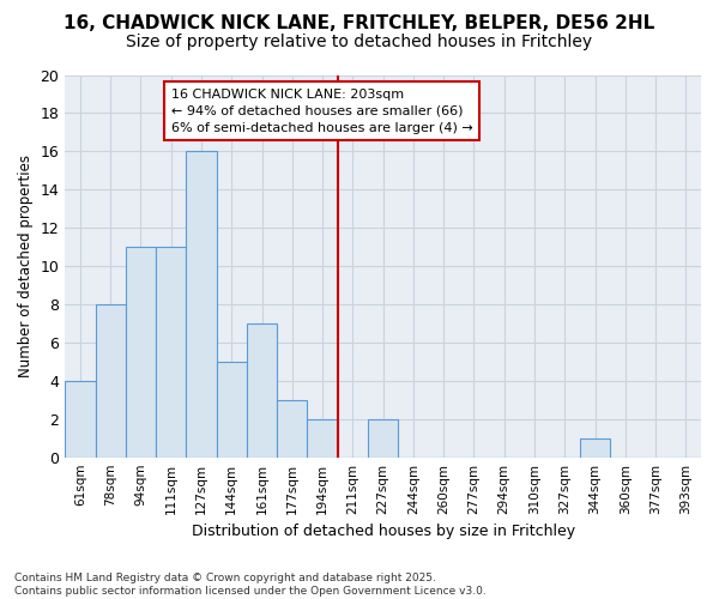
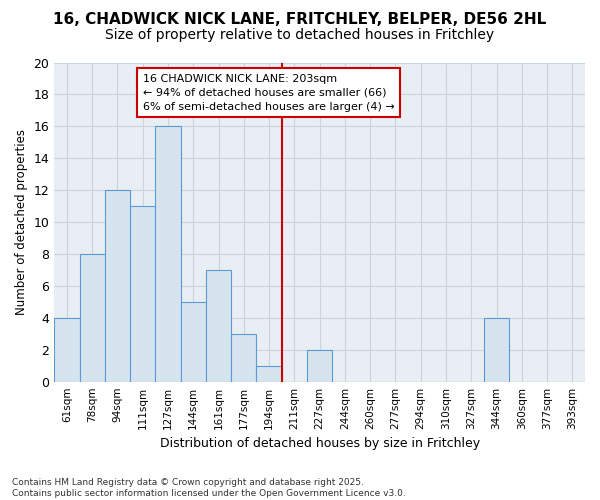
94sqm: 11 -> 12
194sqm: 2 -> 1
344sqm: 1 -> 4
